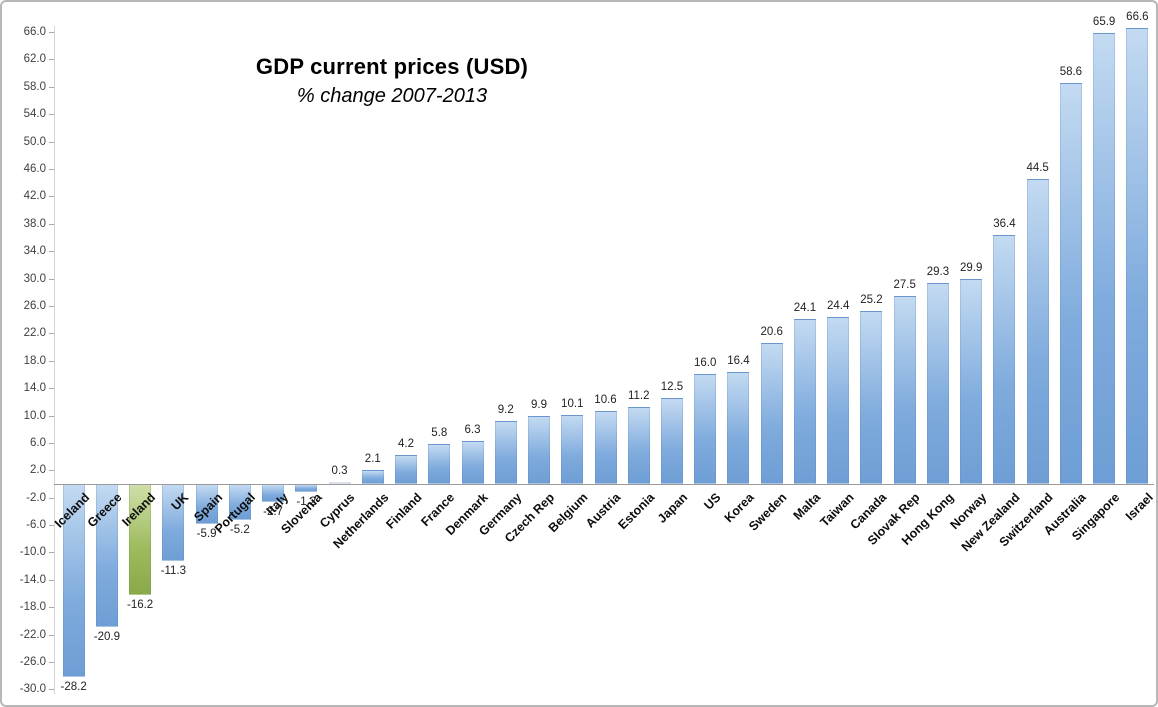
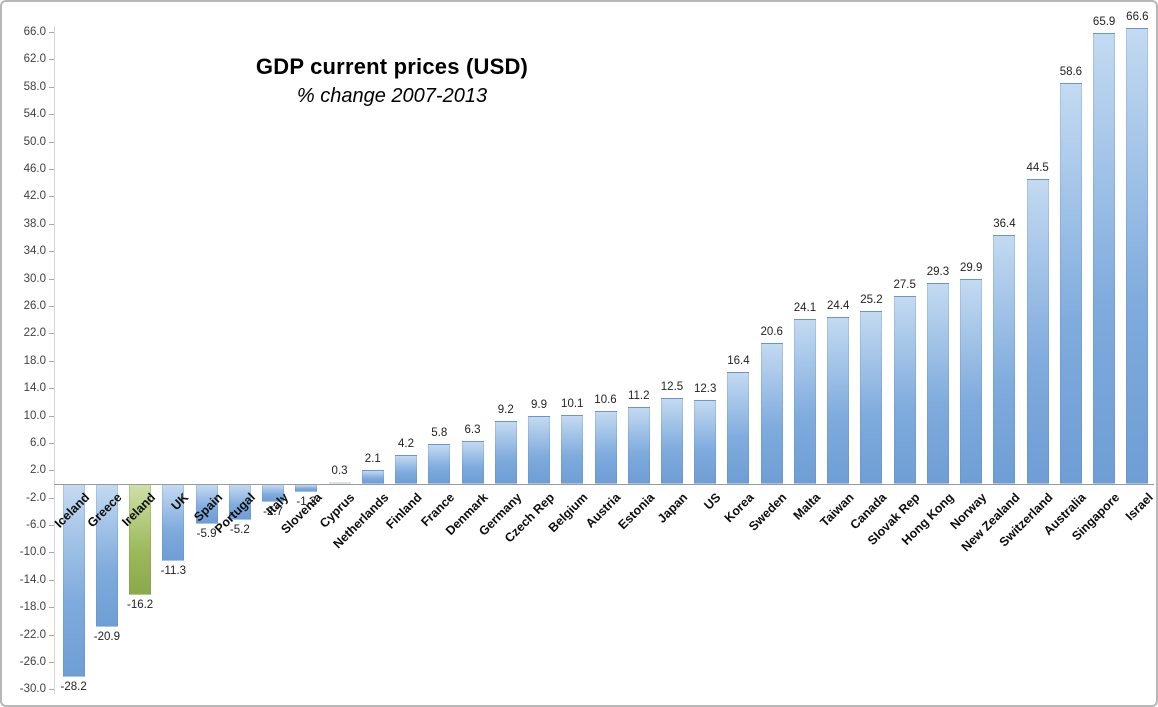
US: 16.0 -> 12.3
